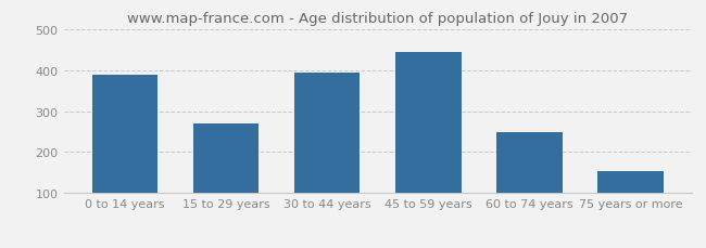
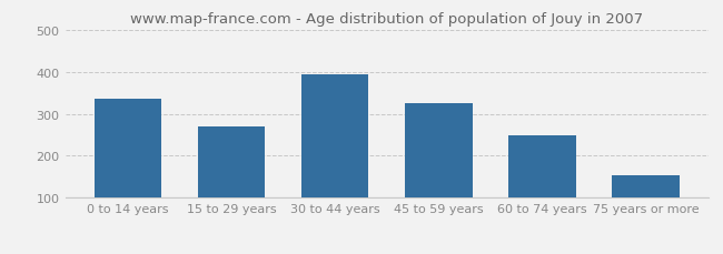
0 to 14 years: 388 -> 335
45 to 59 years: 443 -> 325
